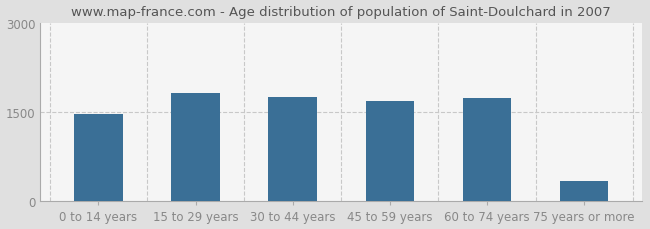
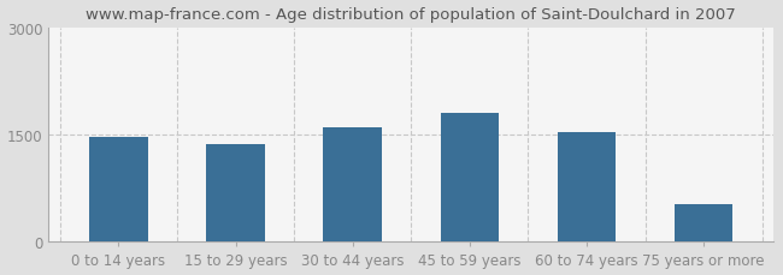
15 to 29 years: 1820 -> 1370
30 to 44 years: 1760 -> 1610
45 to 59 years: 1680 -> 1800
60 to 74 years: 1740 -> 1530
75 years or more: 340 -> 520
